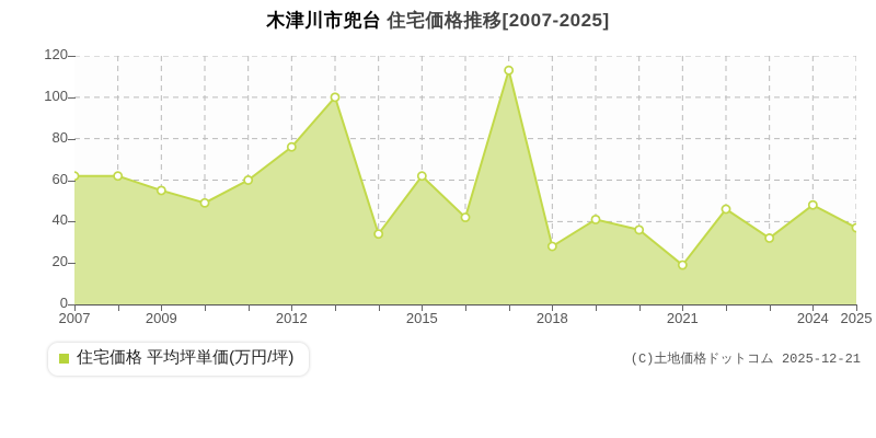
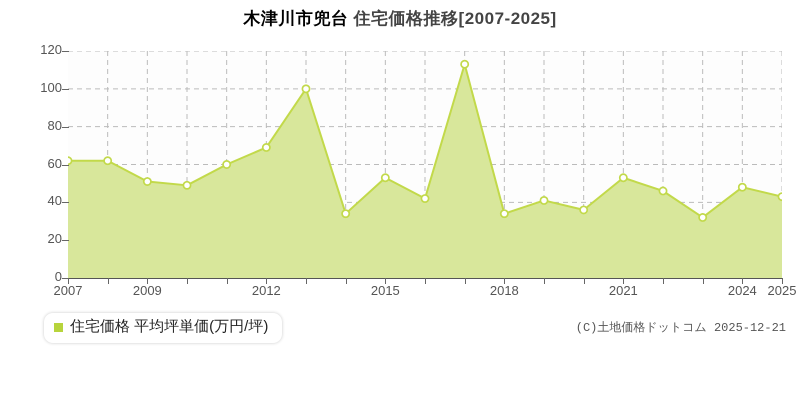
2009: 55 -> 51
2012: 76 -> 69
2015: 62 -> 53
2018: 28 -> 34
2021: 19 -> 53
2025: 37 -> 43
